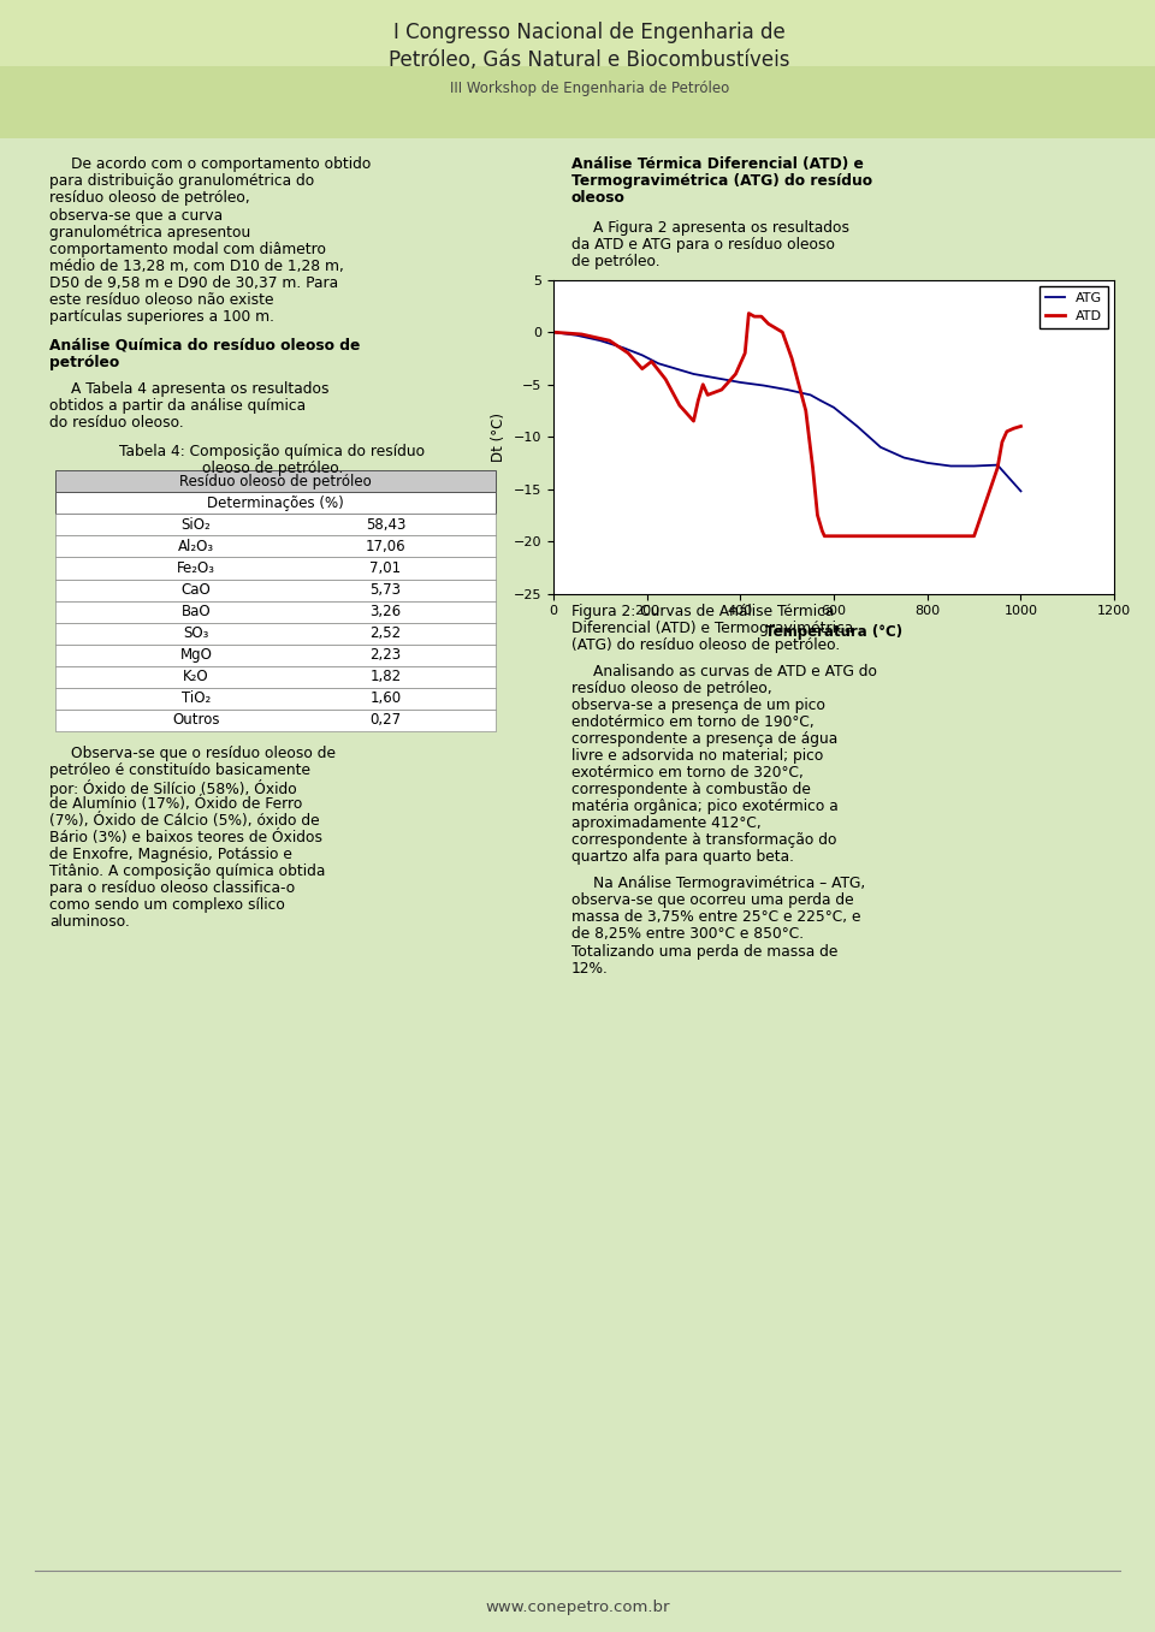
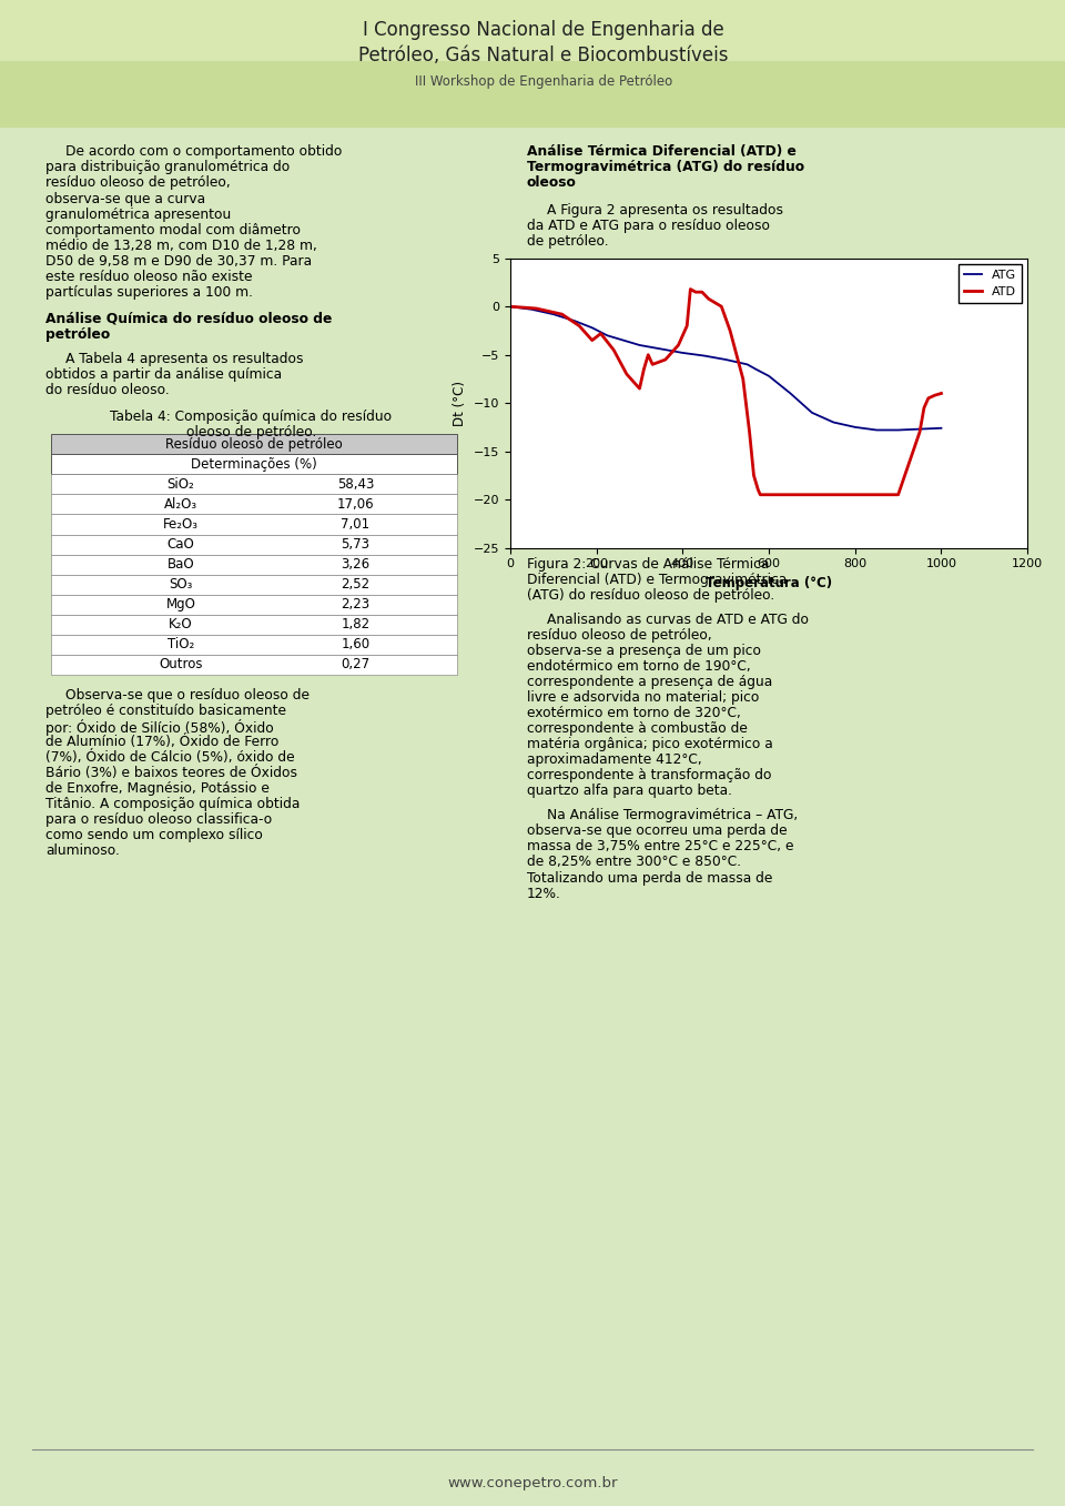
ATG/1000: -15.2 -> -12.6
